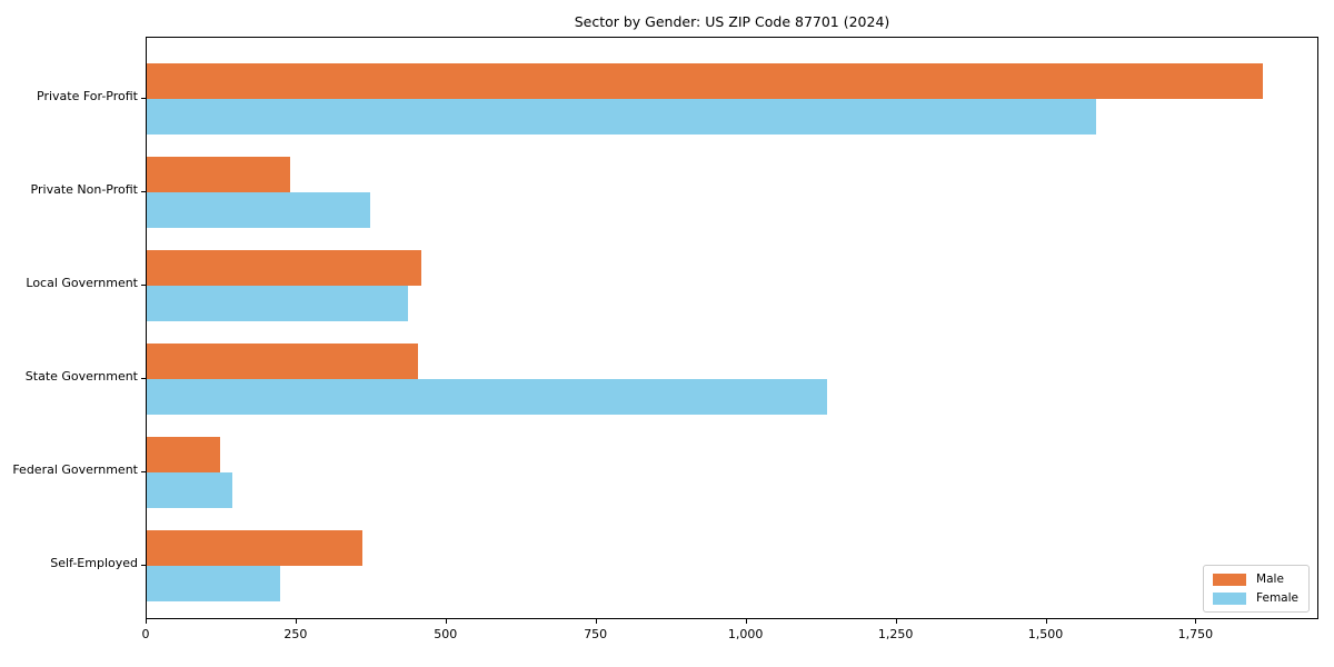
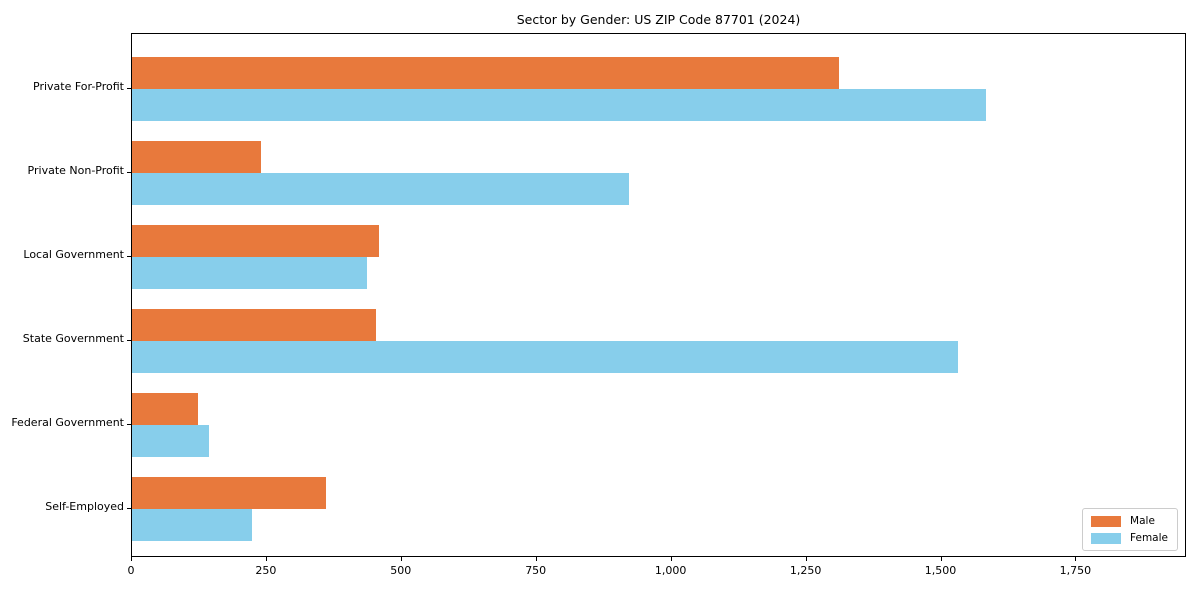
Male/Private For-Profit: 1860 -> 1310
Female/Private Non-Profit: 370 -> 920
Female/State Government: 1130 -> 1530
